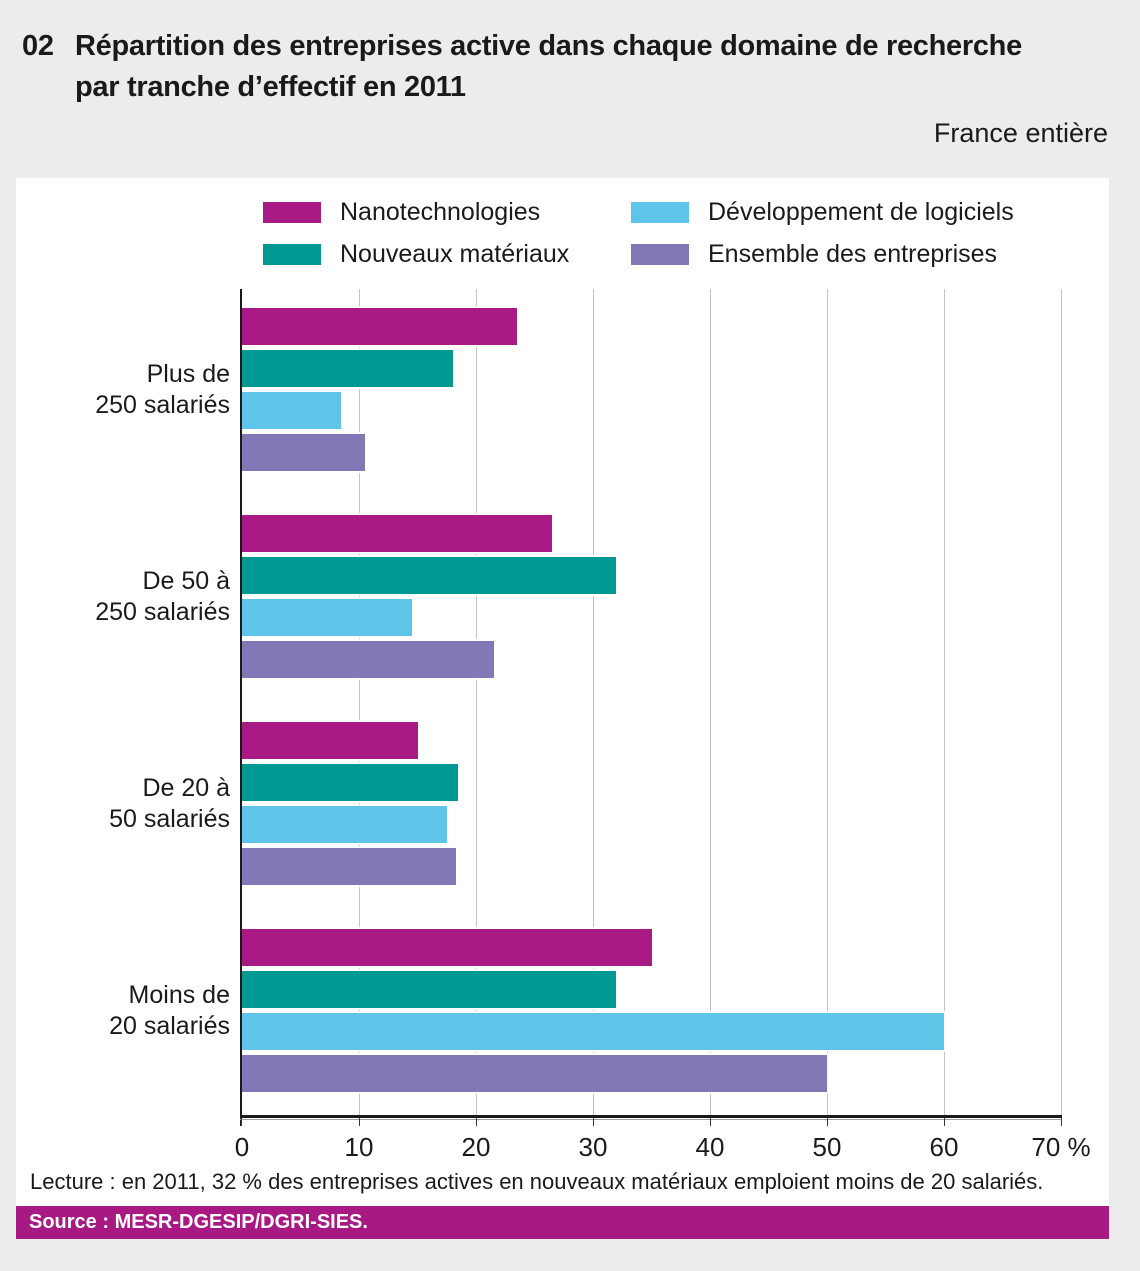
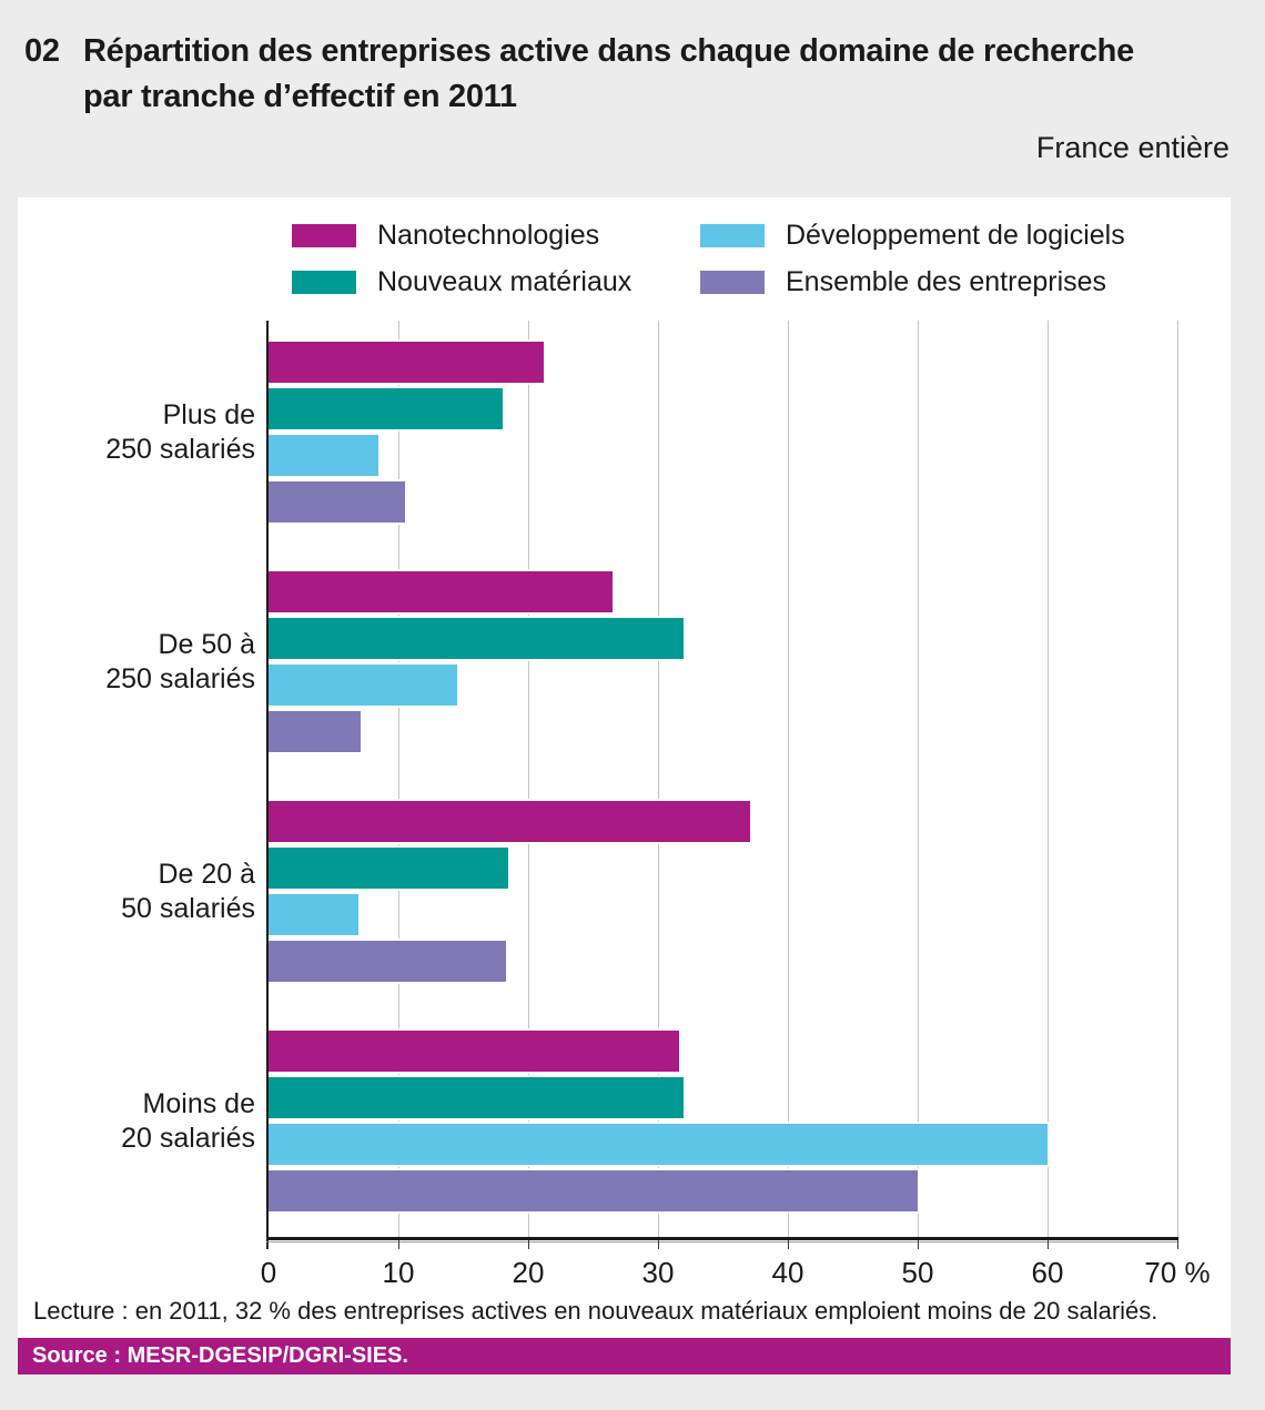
Nanotechnologies/Plus de 250 salariés: 23.5% -> 21.2%
Ensemble des entreprises/De 50 à 250 salariés: 21.5% -> 7.1%
Nanotechnologies/De 20 à 50 salariés: 15.0% -> 37.1%
Développement de logiciels/De 20 à 50 salariés: 17.5% -> 6.9%
Nanotechnologies/Moins de 20 salariés: 35.0% -> 31.6%
